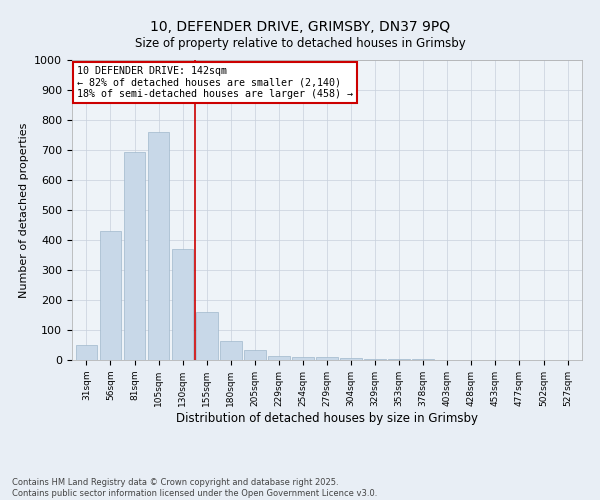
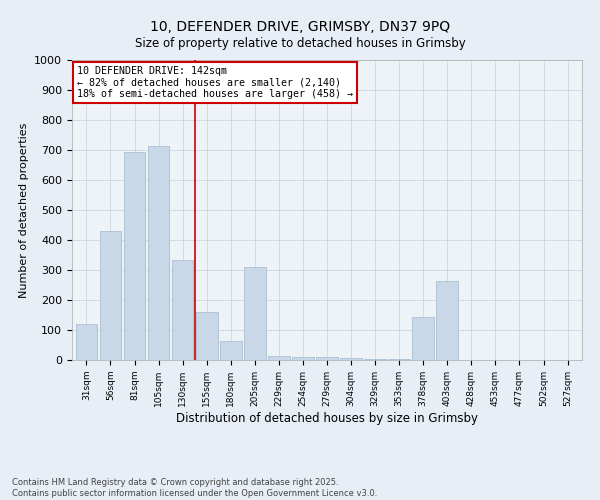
31sqm: 50 -> 120
105sqm: 760 -> 715
130sqm: 370 -> 335
205sqm: 35 -> 310
378sqm: 5 -> 145
403sqm: 1 -> 265
